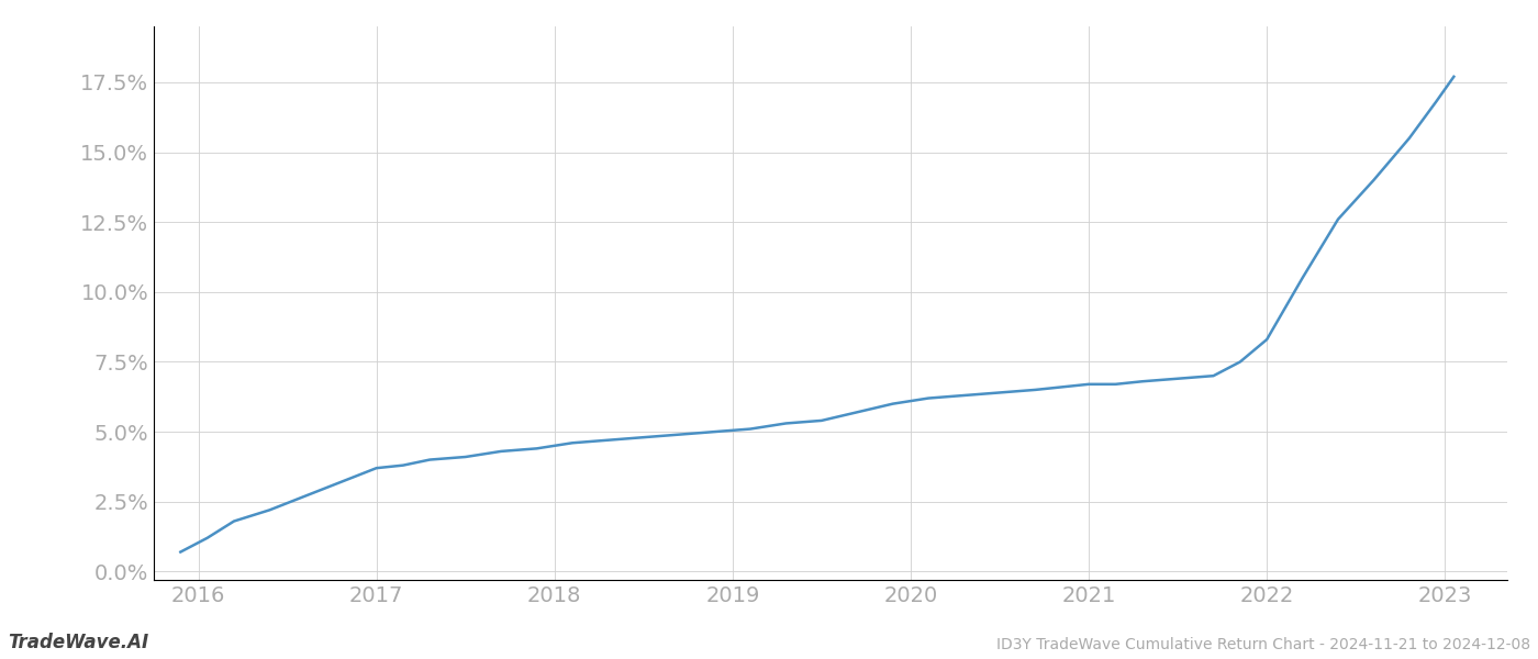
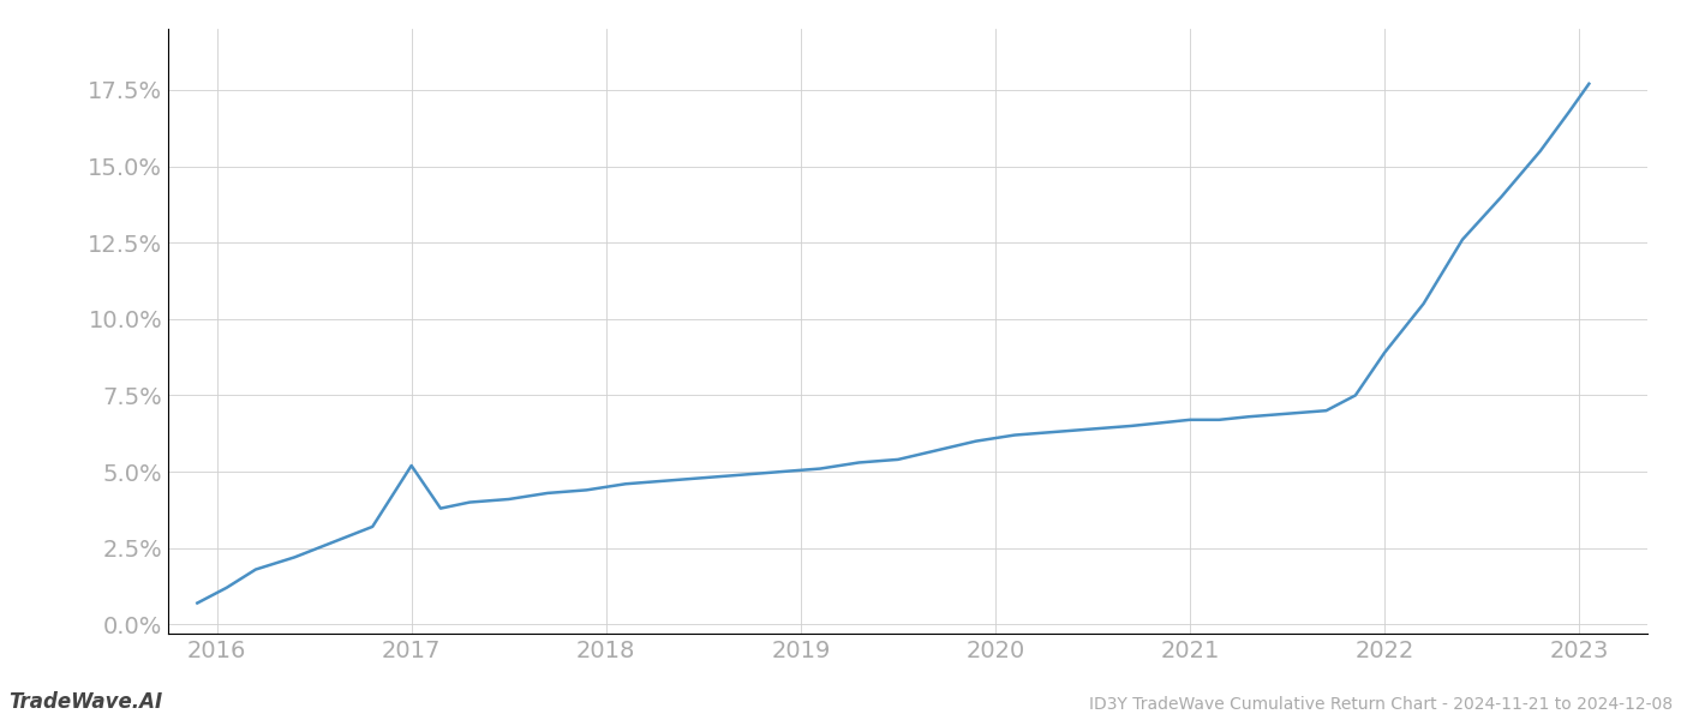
2017: 3.7% -> 5.2%
2022: 8.3% -> 8.9%
